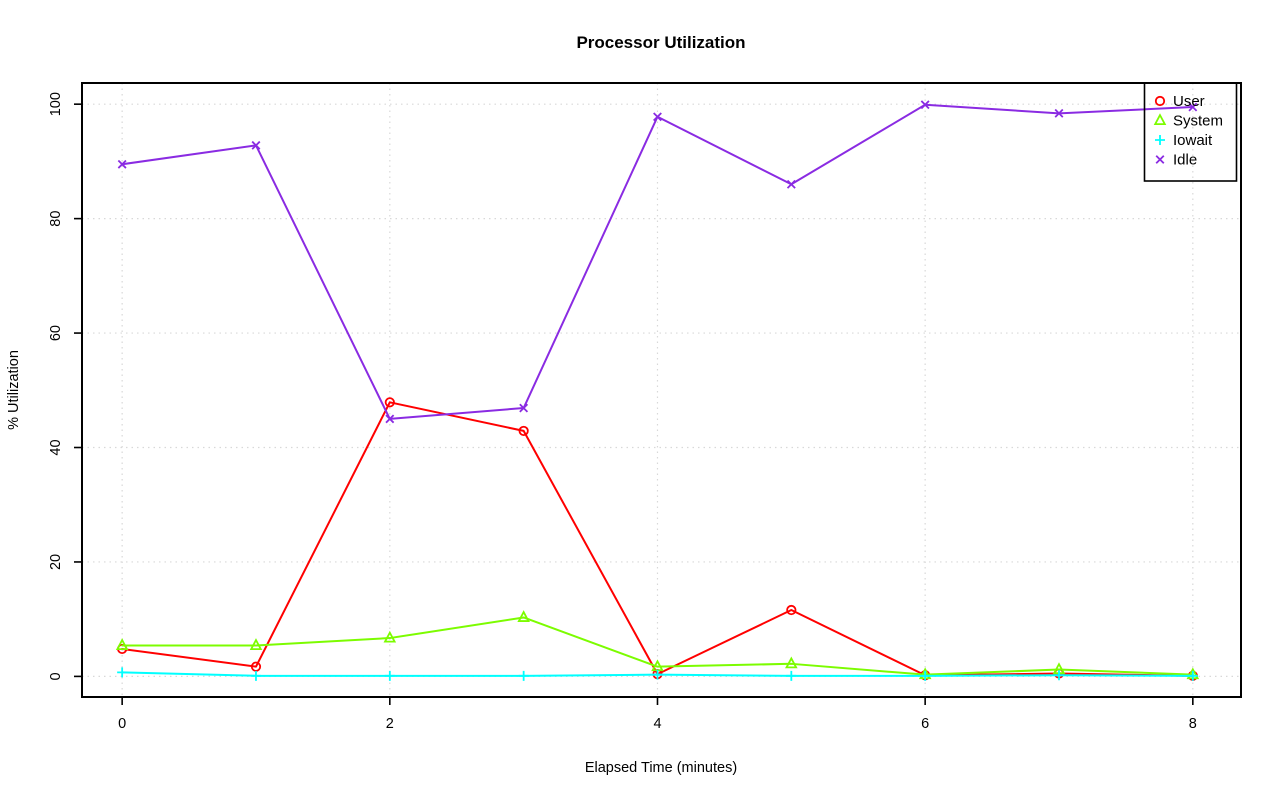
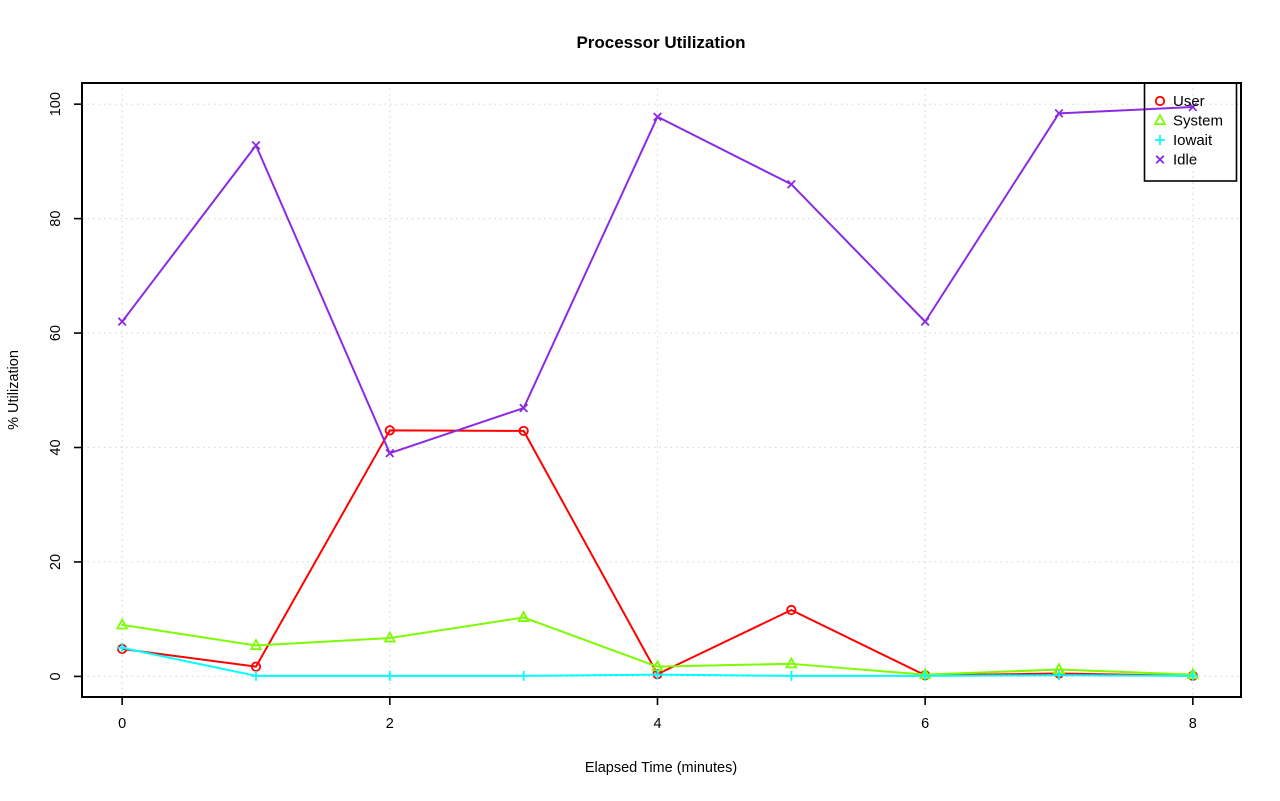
System/0: 5 -> 9
Iowait/0: 1 -> 5
Idle/0: 90 -> 62
User/2: 48 -> 43
Idle/2: 45 -> 39
Idle/6: 100 -> 62
